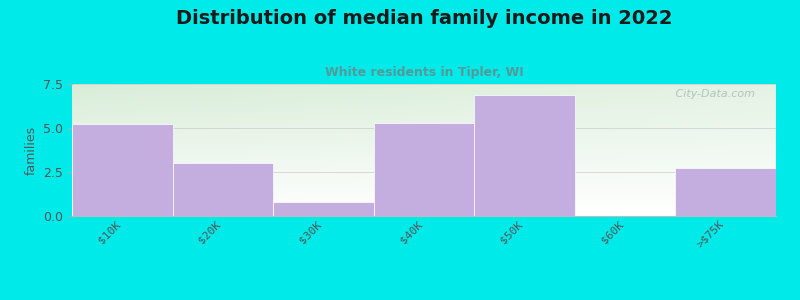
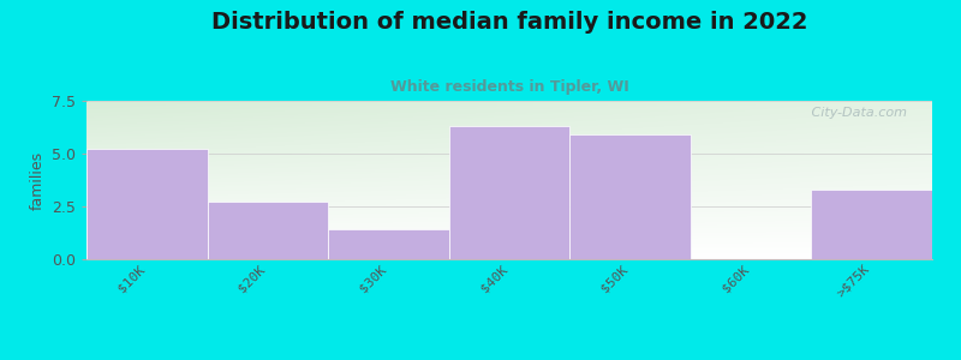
$20K: 3.0 -> 2.7
$30K: 0.8 -> 1.4
$40K: 5.3 -> 6.3
$50K: 6.9 -> 5.9
>$75K: 2.7 -> 3.3
